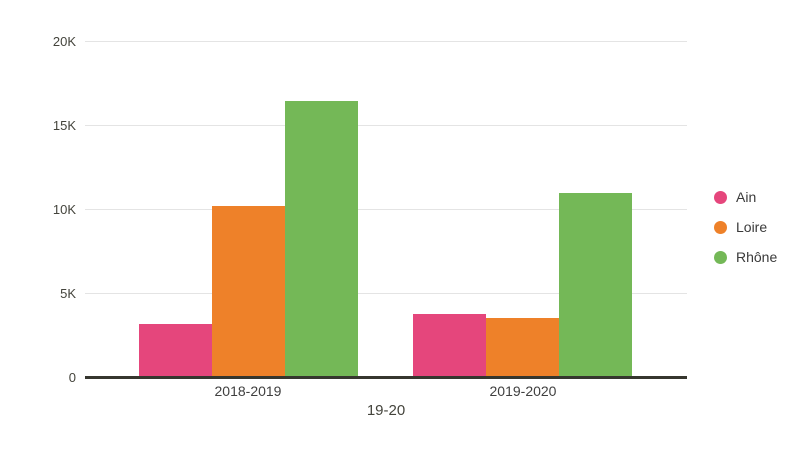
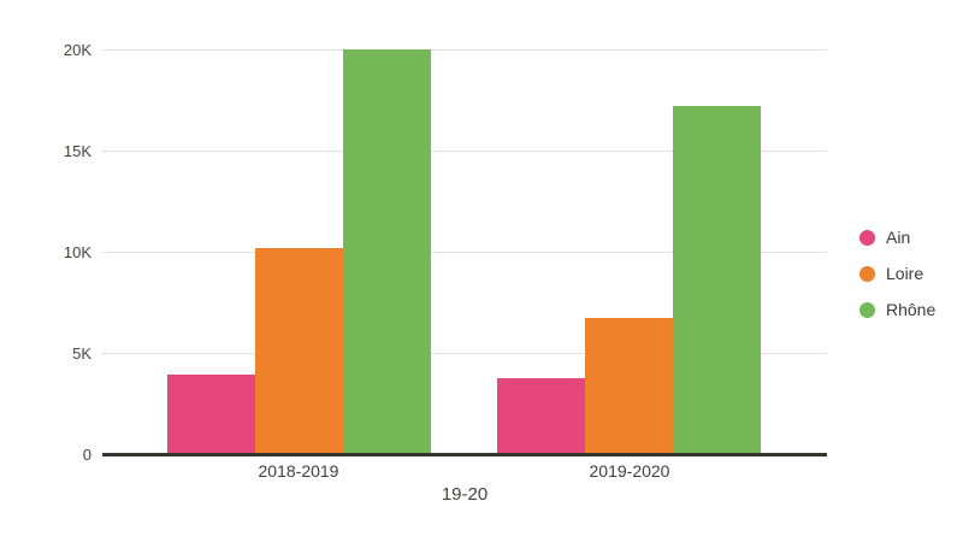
Ain/2018-2019: 3.2K -> 4.0K
Rhône/2018-2019: 16.5K -> 20.0K
Loire/2019-2020: 3.6K -> 6.8K
Rhône/2019-2020: 11.0K -> 17.2K
